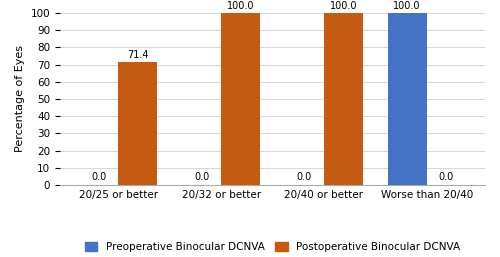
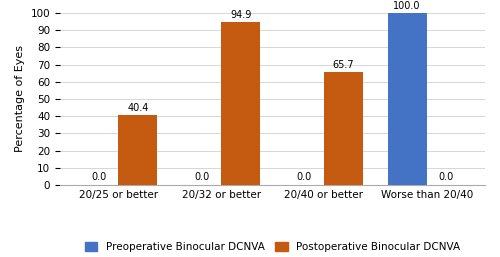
Postoperative Binocular DCNVA/20/25 or better: 71.4 -> 40.4
Postoperative Binocular DCNVA/20/32 or better: 100.0 -> 94.9
Postoperative Binocular DCNVA/20/40 or better: 100.0 -> 65.7
